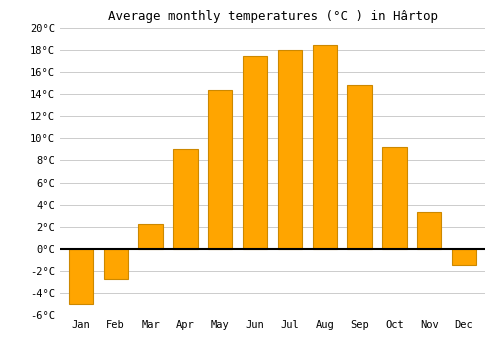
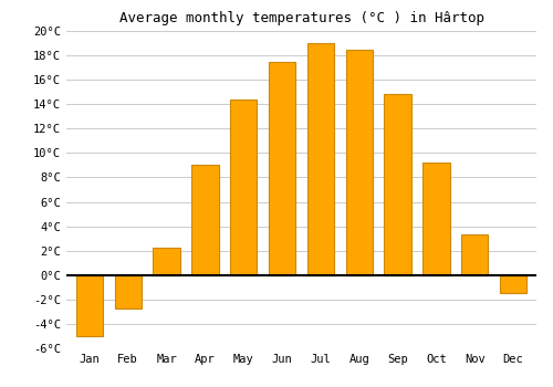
Jul: 18.0°C -> 19.0°C
